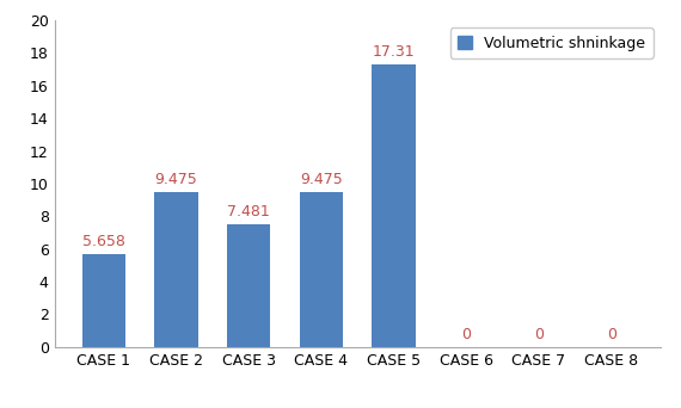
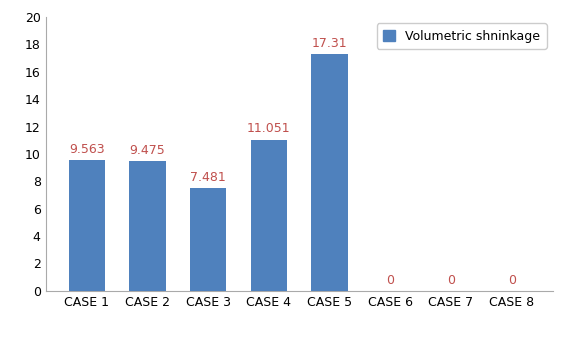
CASE 1: 5.658 -> 9.563
CASE 4: 9.475 -> 11.051
